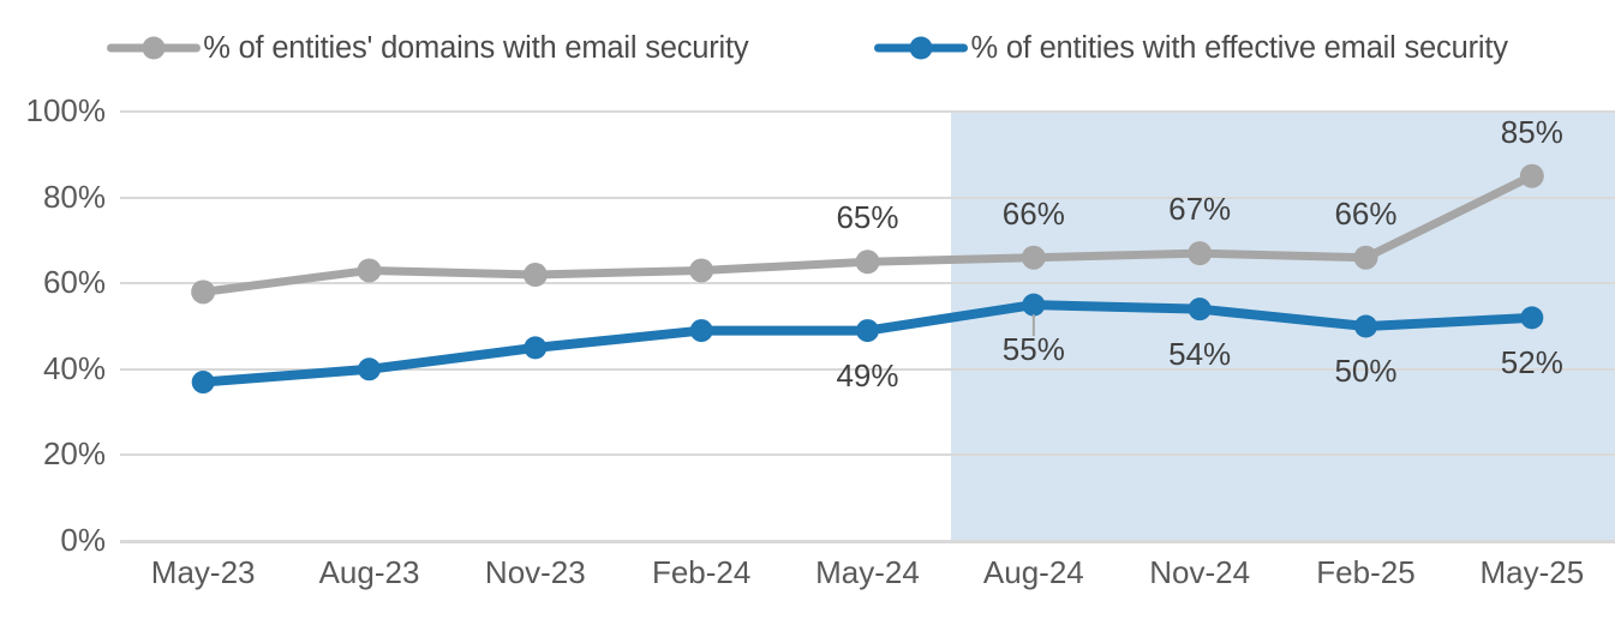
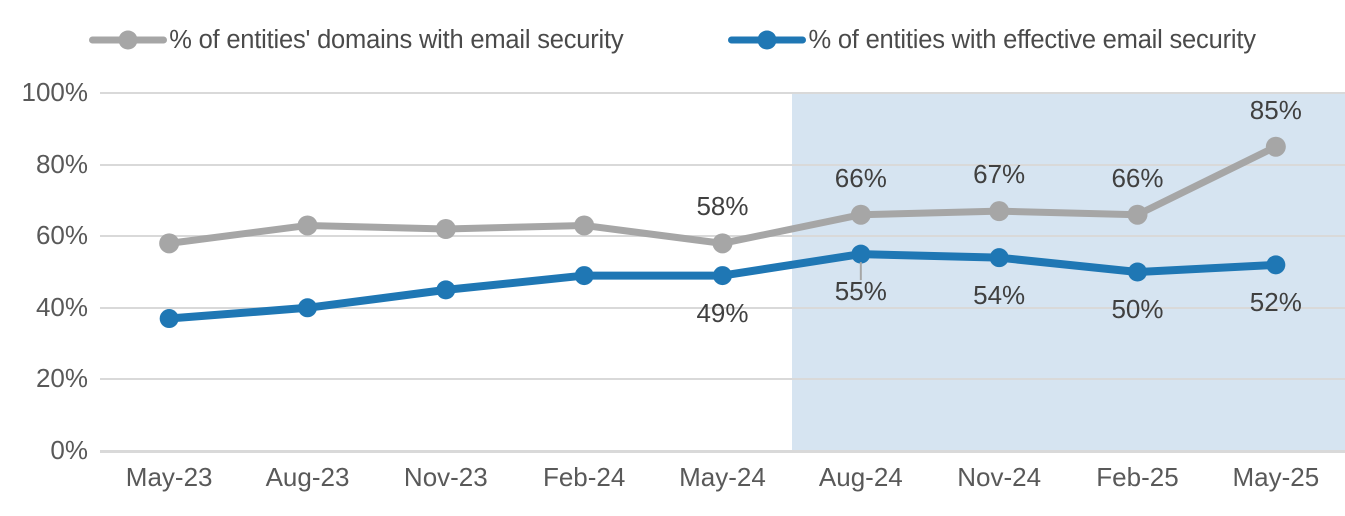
% of entities' domains with email security/May-24: 65% -> 58%
